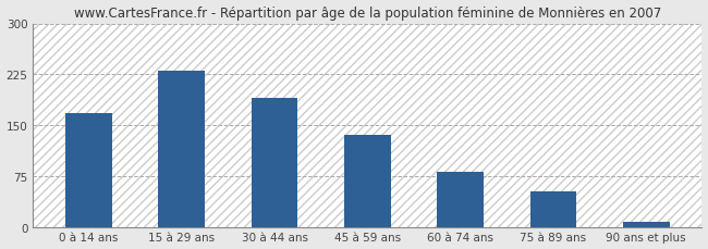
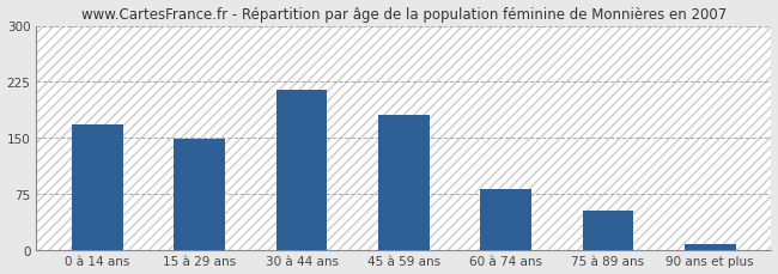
15 à 29 ans: 230 -> 148
30 à 44 ans: 190 -> 215
45 à 59 ans: 136 -> 180
